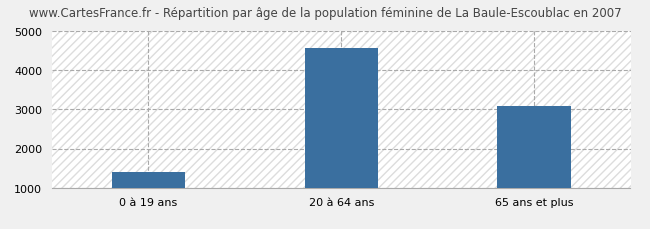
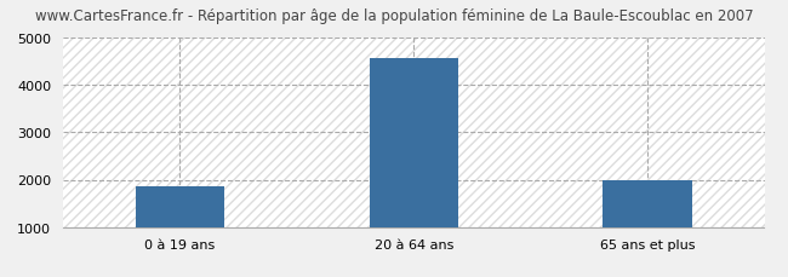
0 à 19 ans: 1400 -> 1850
65 ans et plus: 3080 -> 2000
